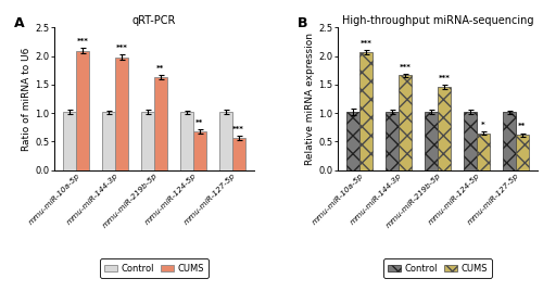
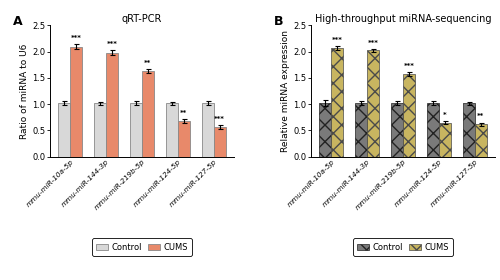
High-throughput miRNA-sequencing/CUMS/mmu-miR-144-3p: 1.66 -> 2.02
High-throughput miRNA-sequencing/CUMS/mmu-miR-219b-5p: 1.46 -> 1.57
